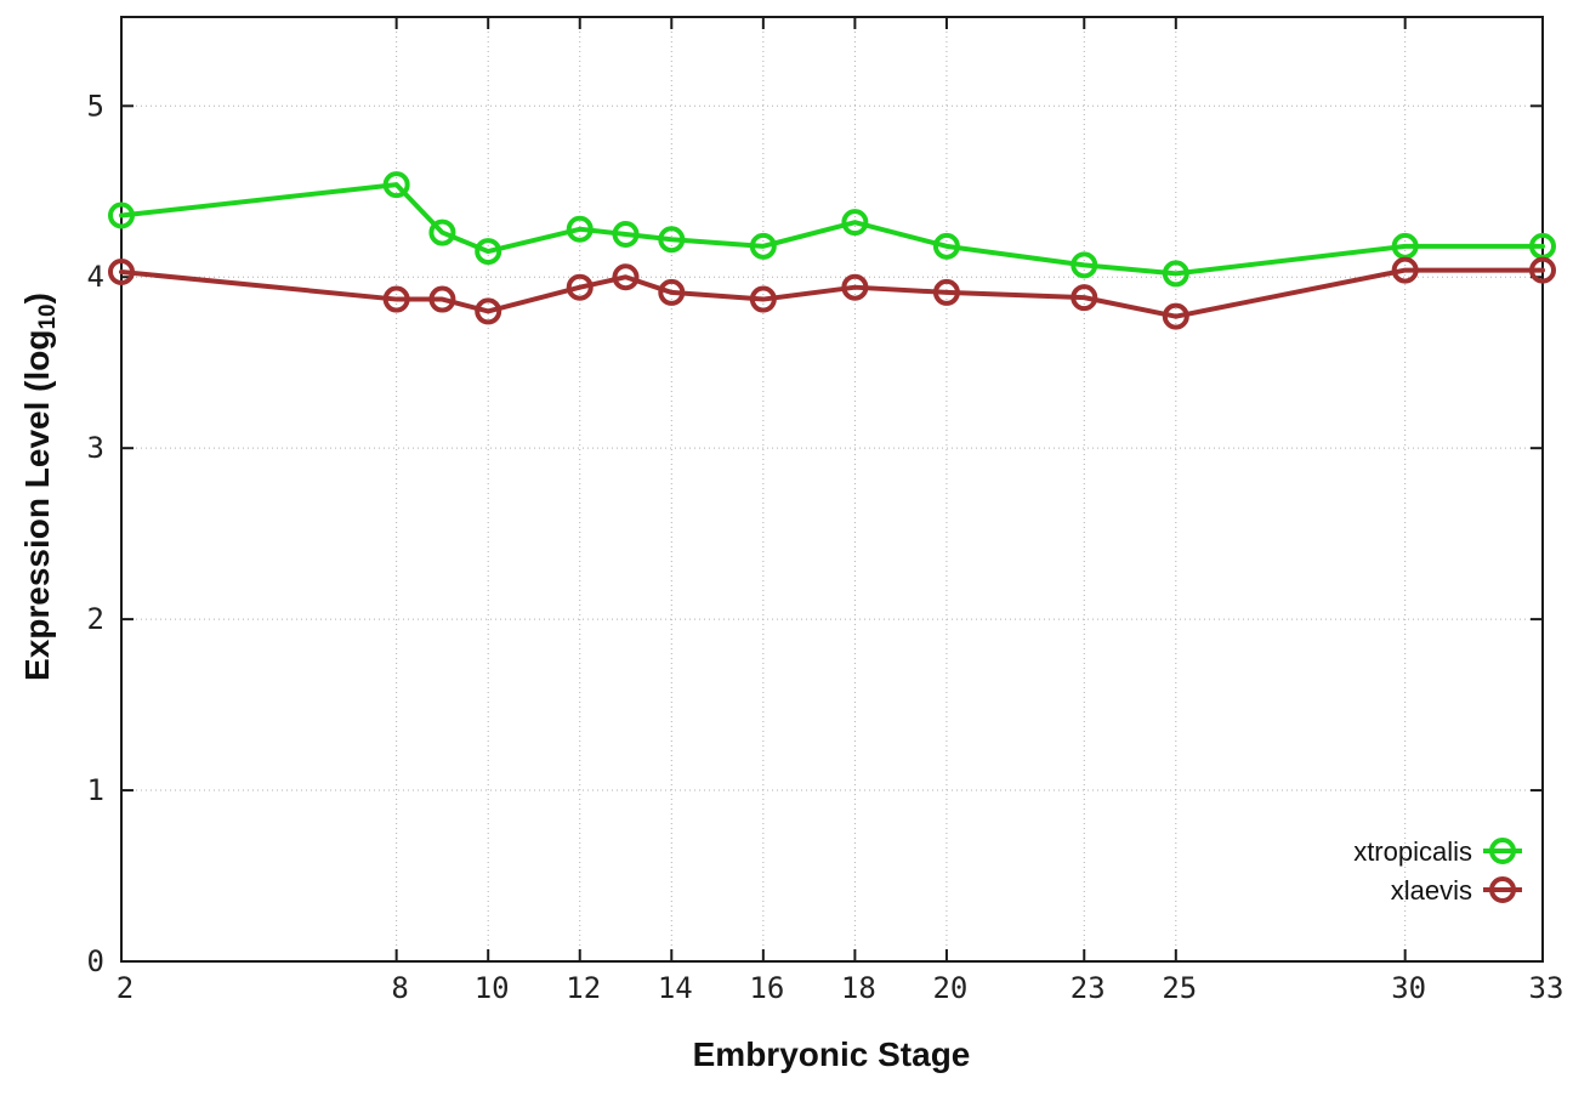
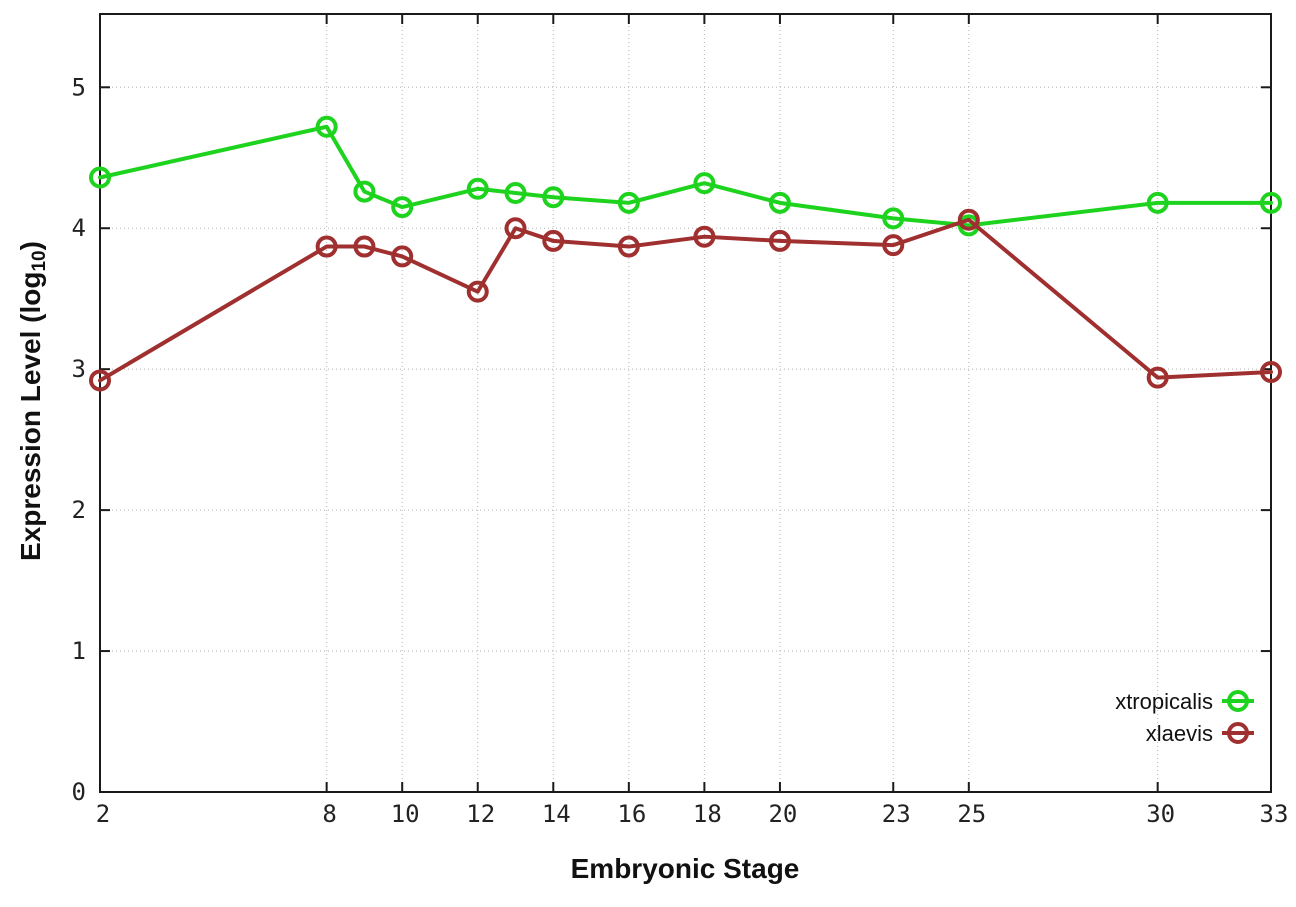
xlaevis/2: 4.03 -> 2.92
xtropicalis/8: 4.54 -> 4.72
xlaevis/12: 3.94 -> 3.55
xlaevis/25: 3.77 -> 4.06
xlaevis/30: 4.04 -> 2.94
xlaevis/33: 4.04 -> 2.98
